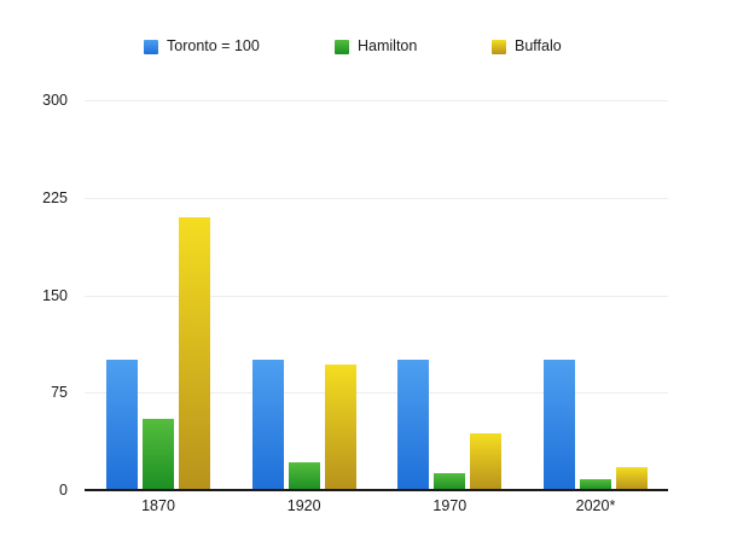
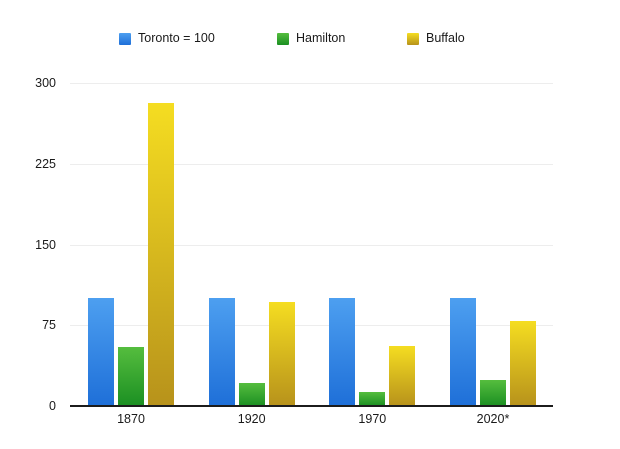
Buffalo/1870: 210 -> 281
Buffalo/1970: 44 -> 56
Hamilton/2020*: 8 -> 24
Buffalo/2020*: 18 -> 79
